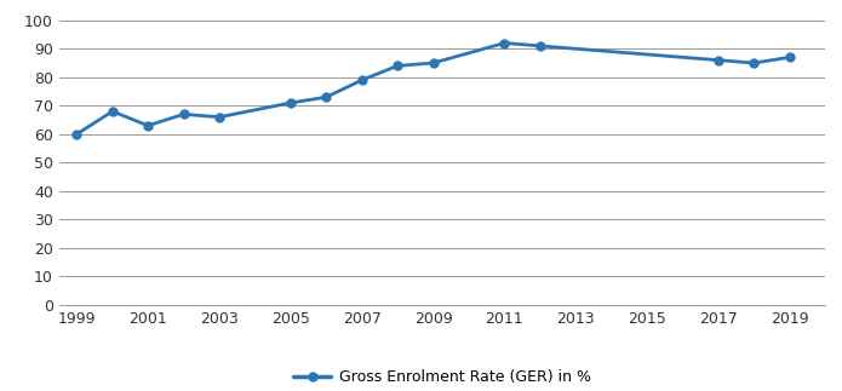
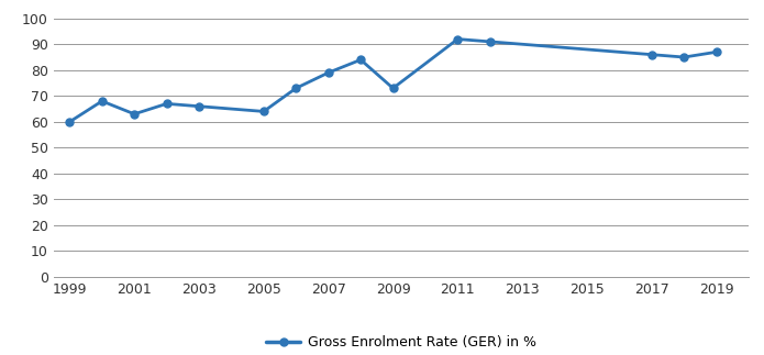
2005: 71 -> 64
2009: 85 -> 73
